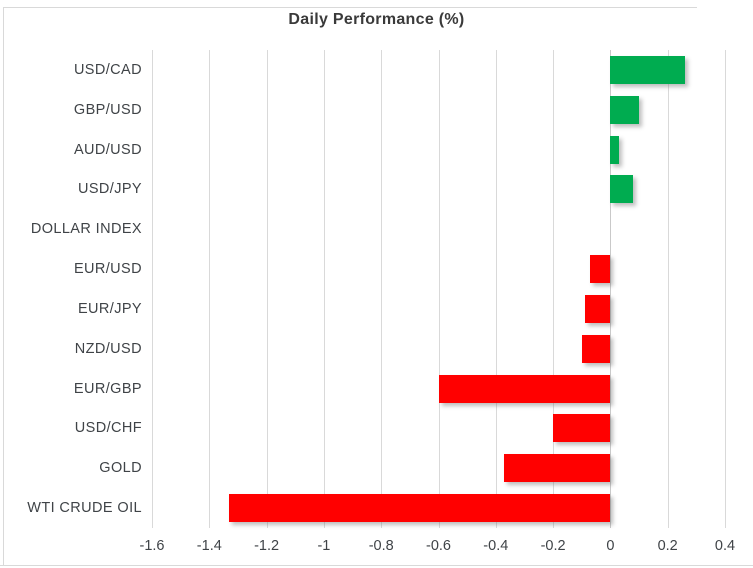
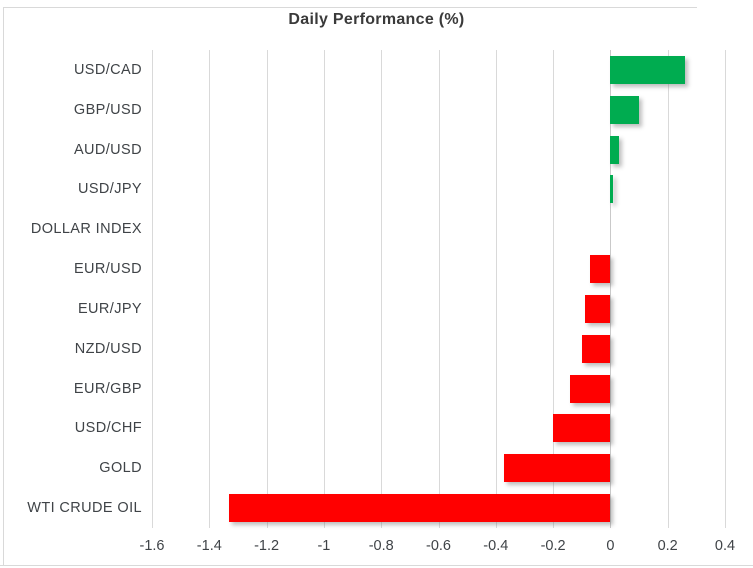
USD/JPY: 0.08 -> 0.01
EUR/GBP: -0.60 -> -0.14
